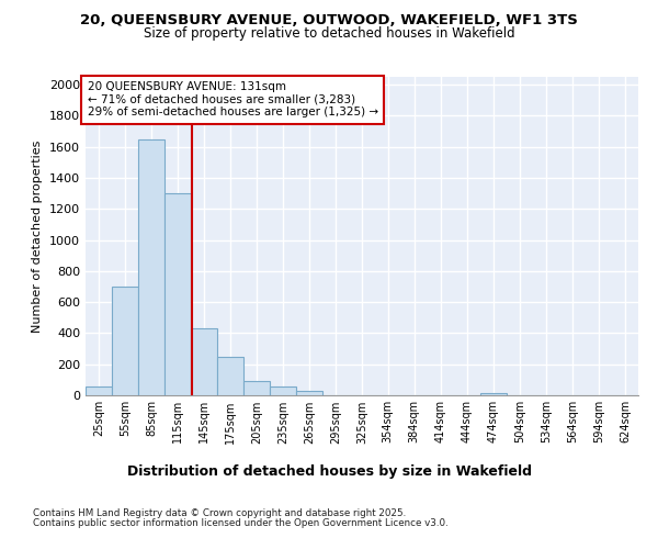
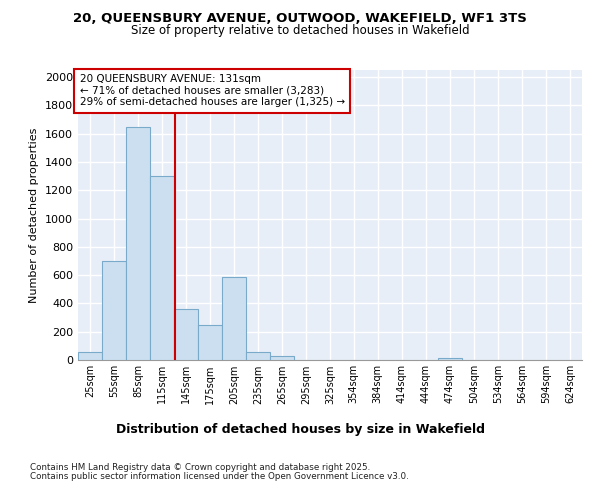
145sqm: 430 -> 360
205sqm: 90 -> 590
